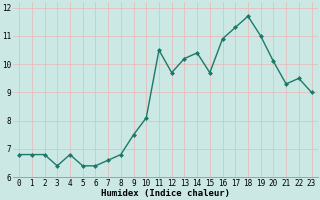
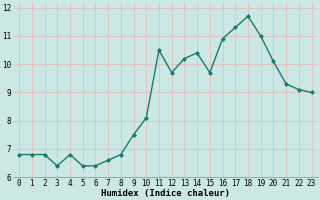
22: 9.5 -> 9.1
